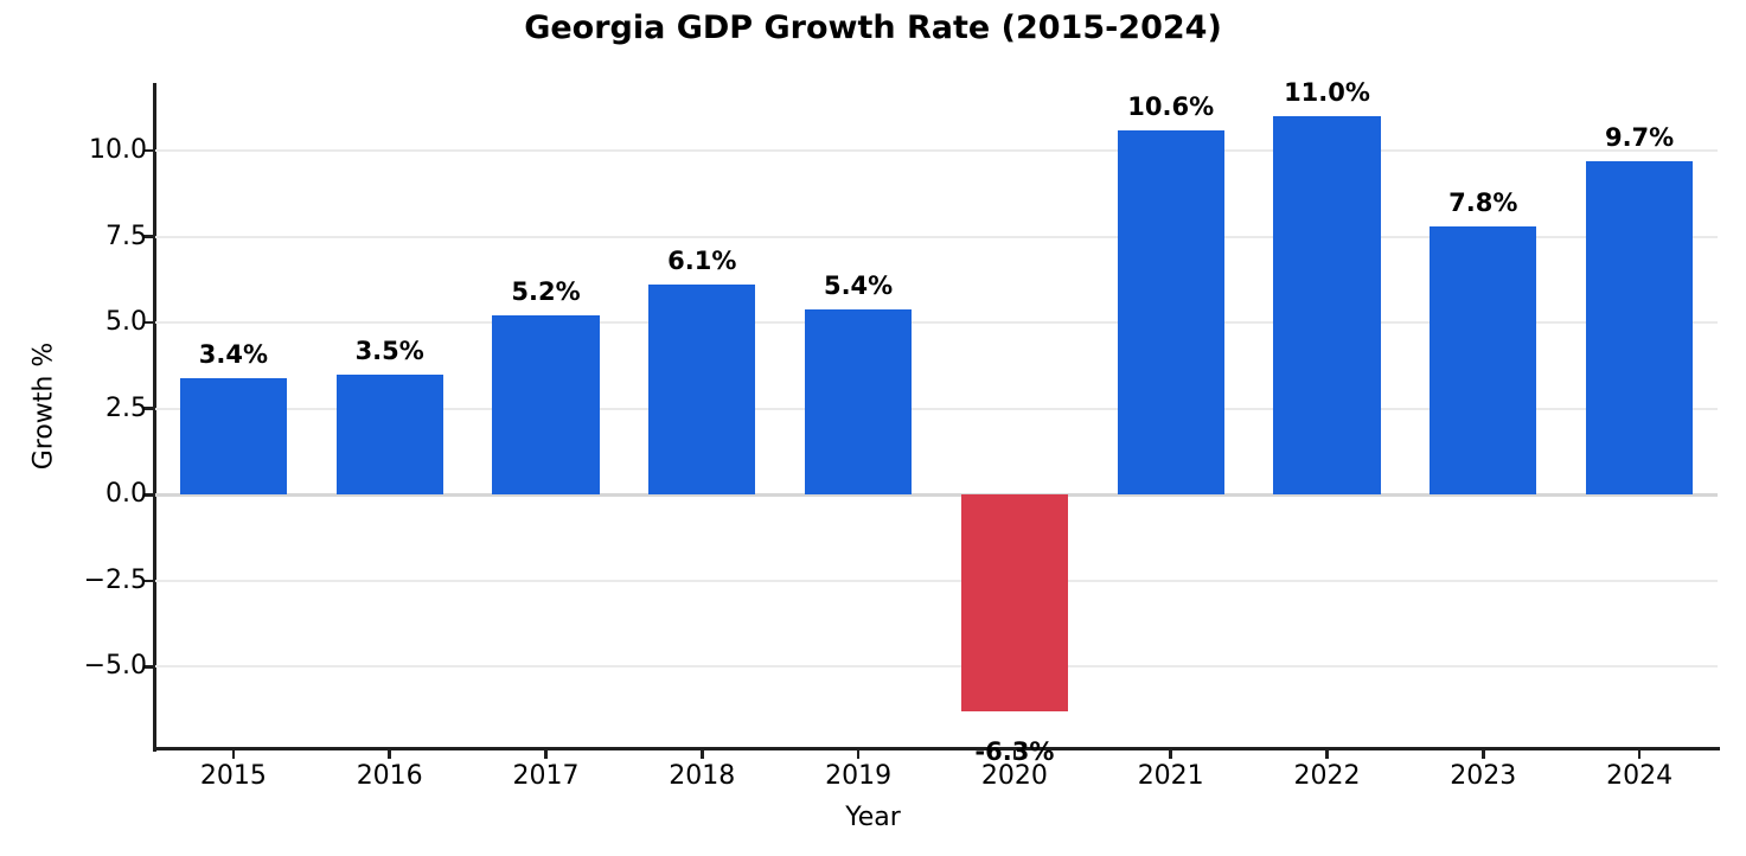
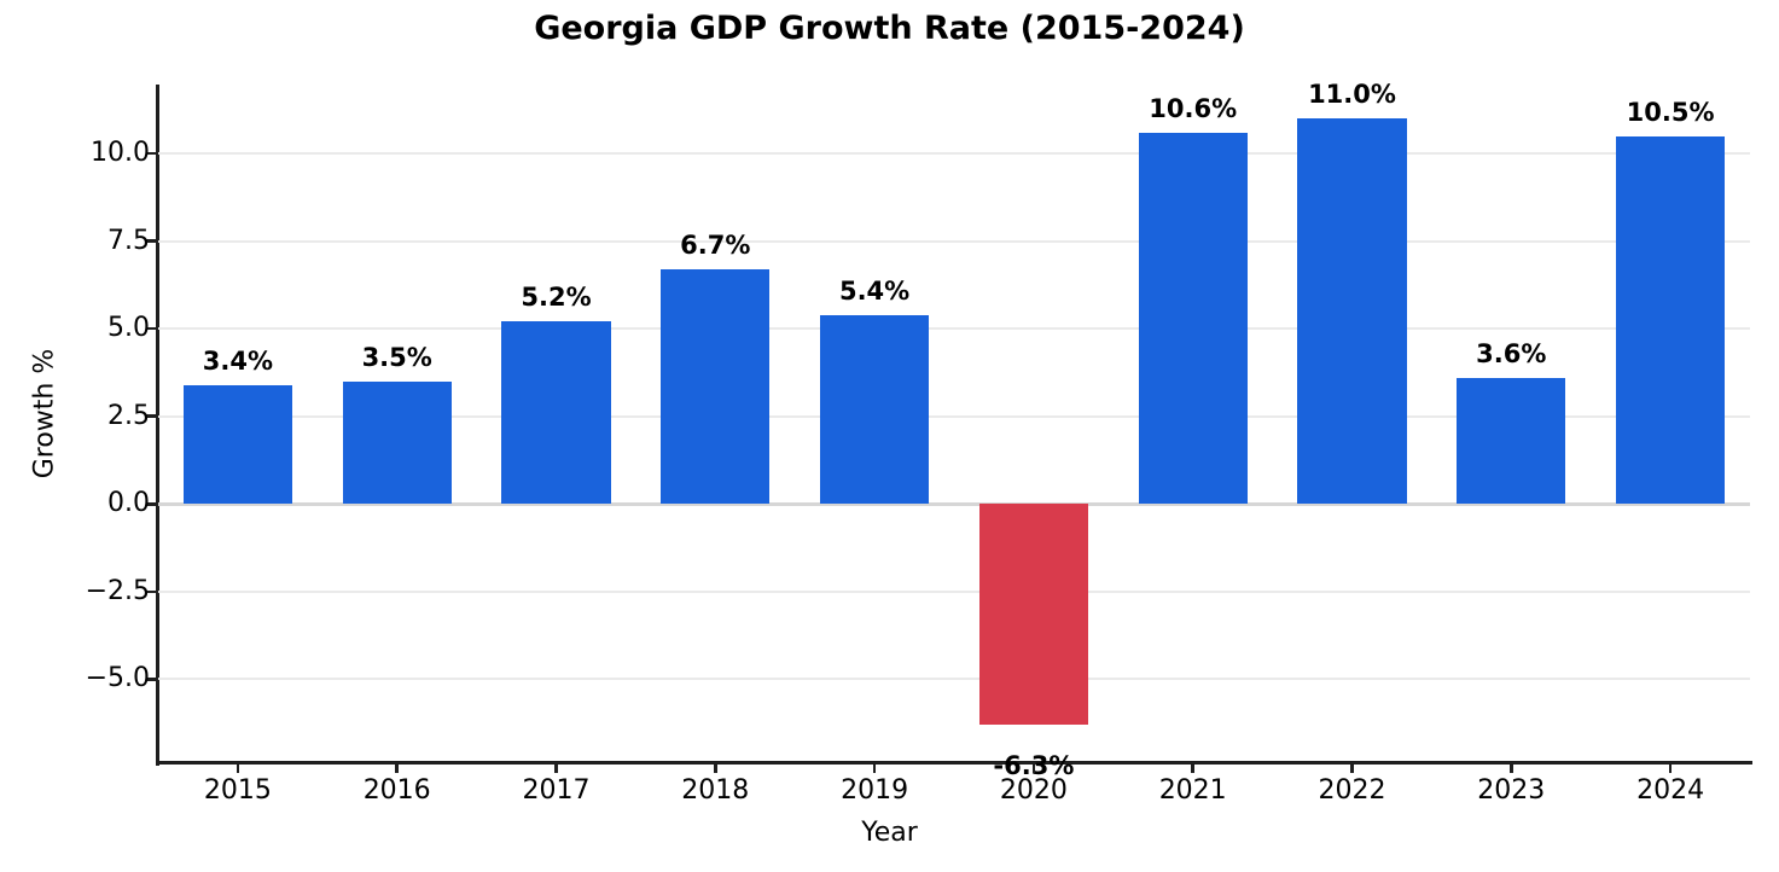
2018: 6.1% -> 6.7%
2023: 7.8% -> 3.6%
2024: 9.7% -> 10.5%
